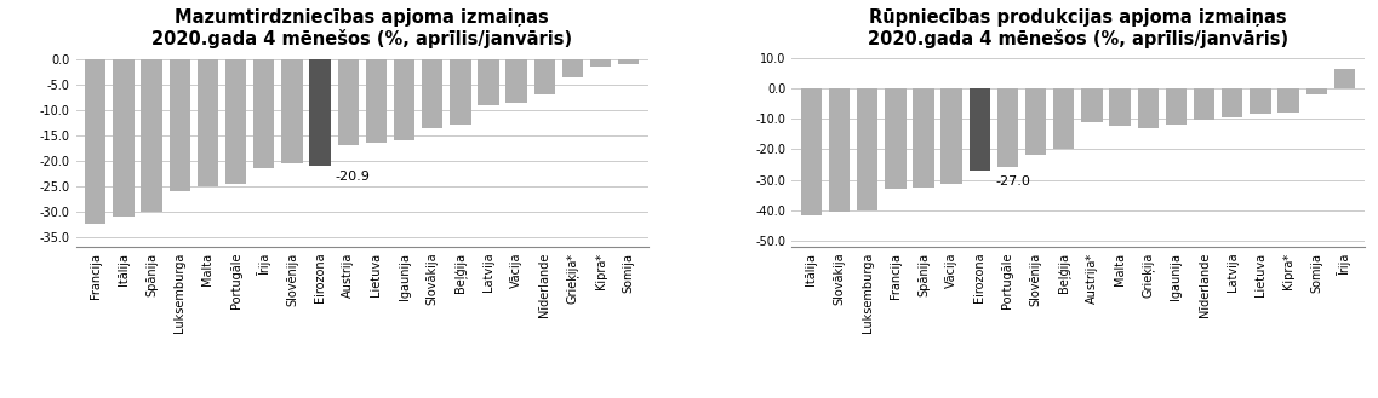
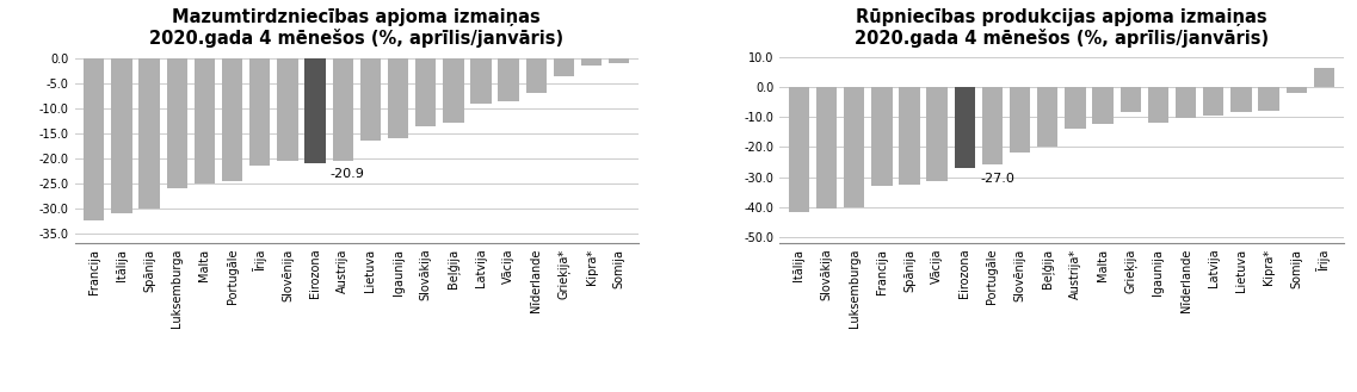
Austrija: -17.0 -> -20.5
Austrija*: -11.0 -> -14.0
Grieķija: -13.0 -> -8.5
